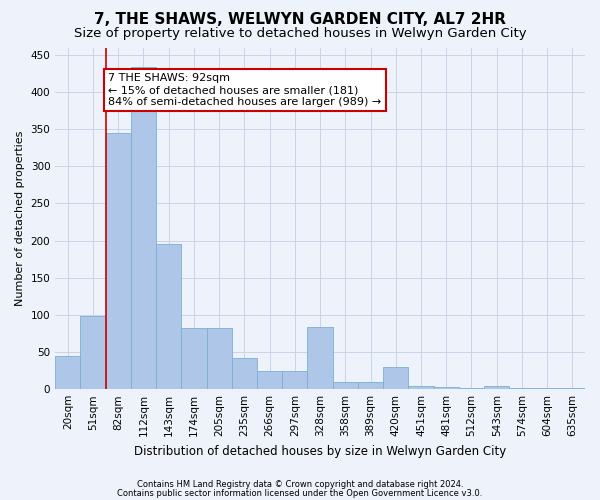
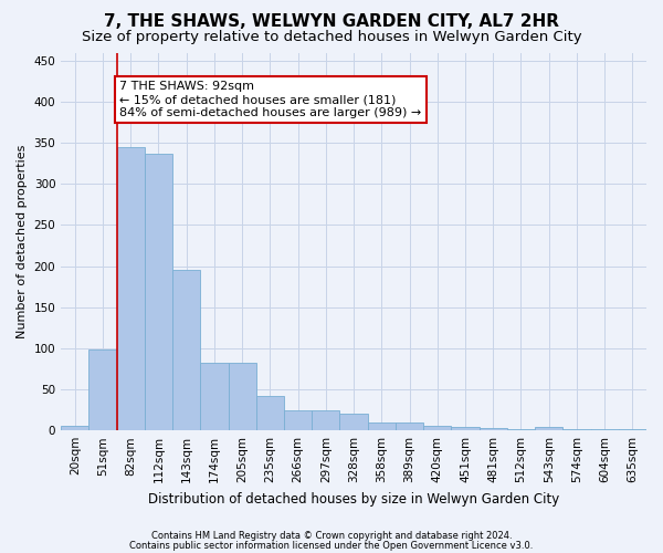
20sqm: 44 -> 5
112sqm: 434 -> 337
328sqm: 84 -> 21
420sqm: 30 -> 6
